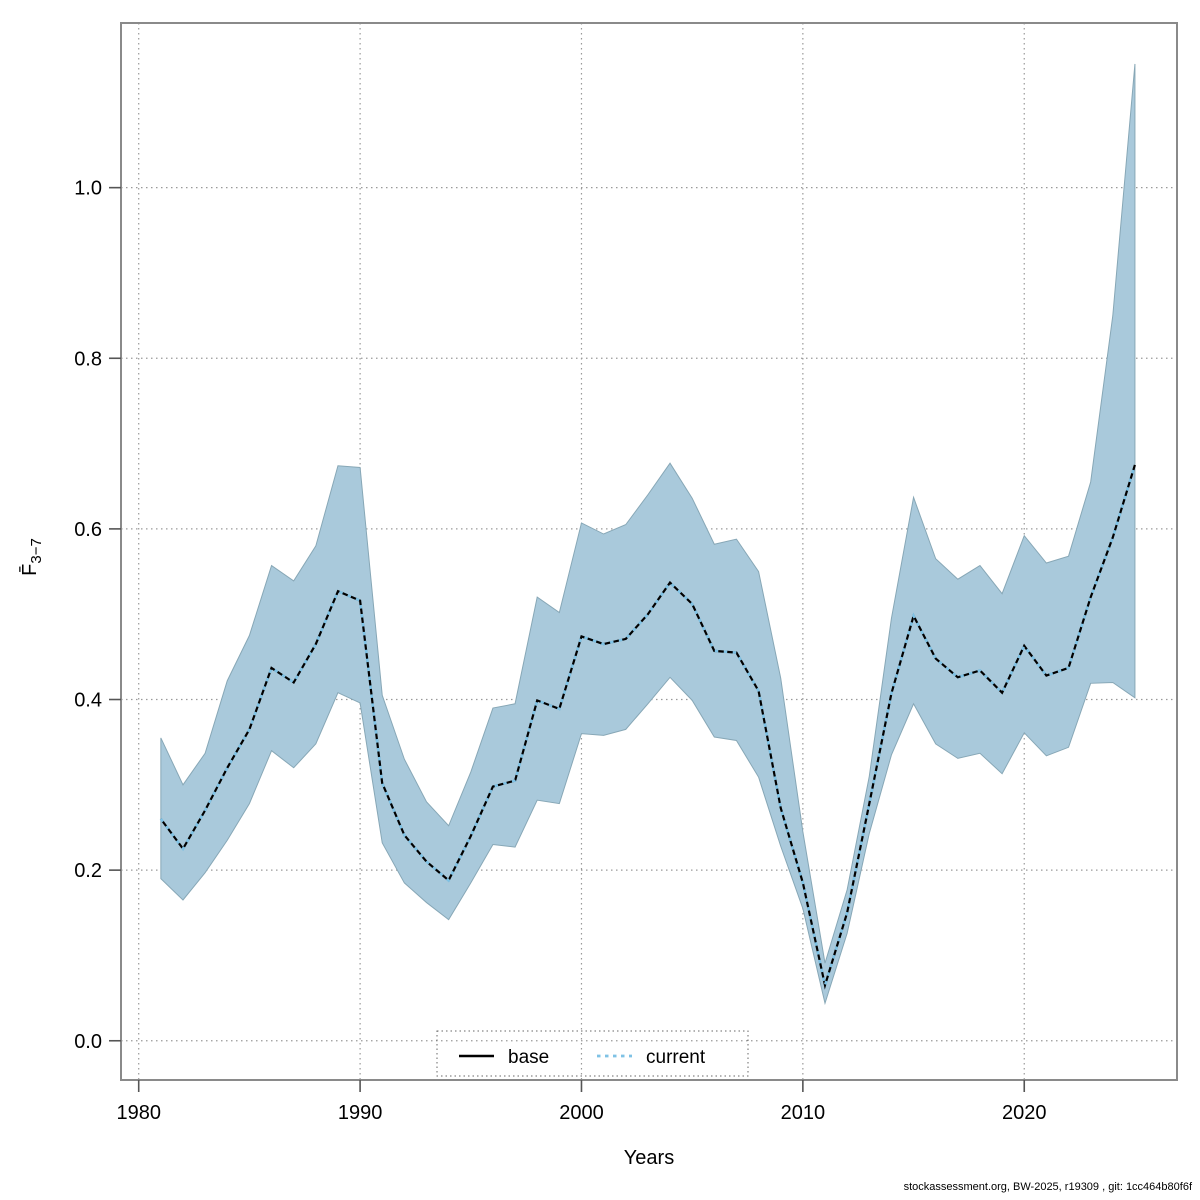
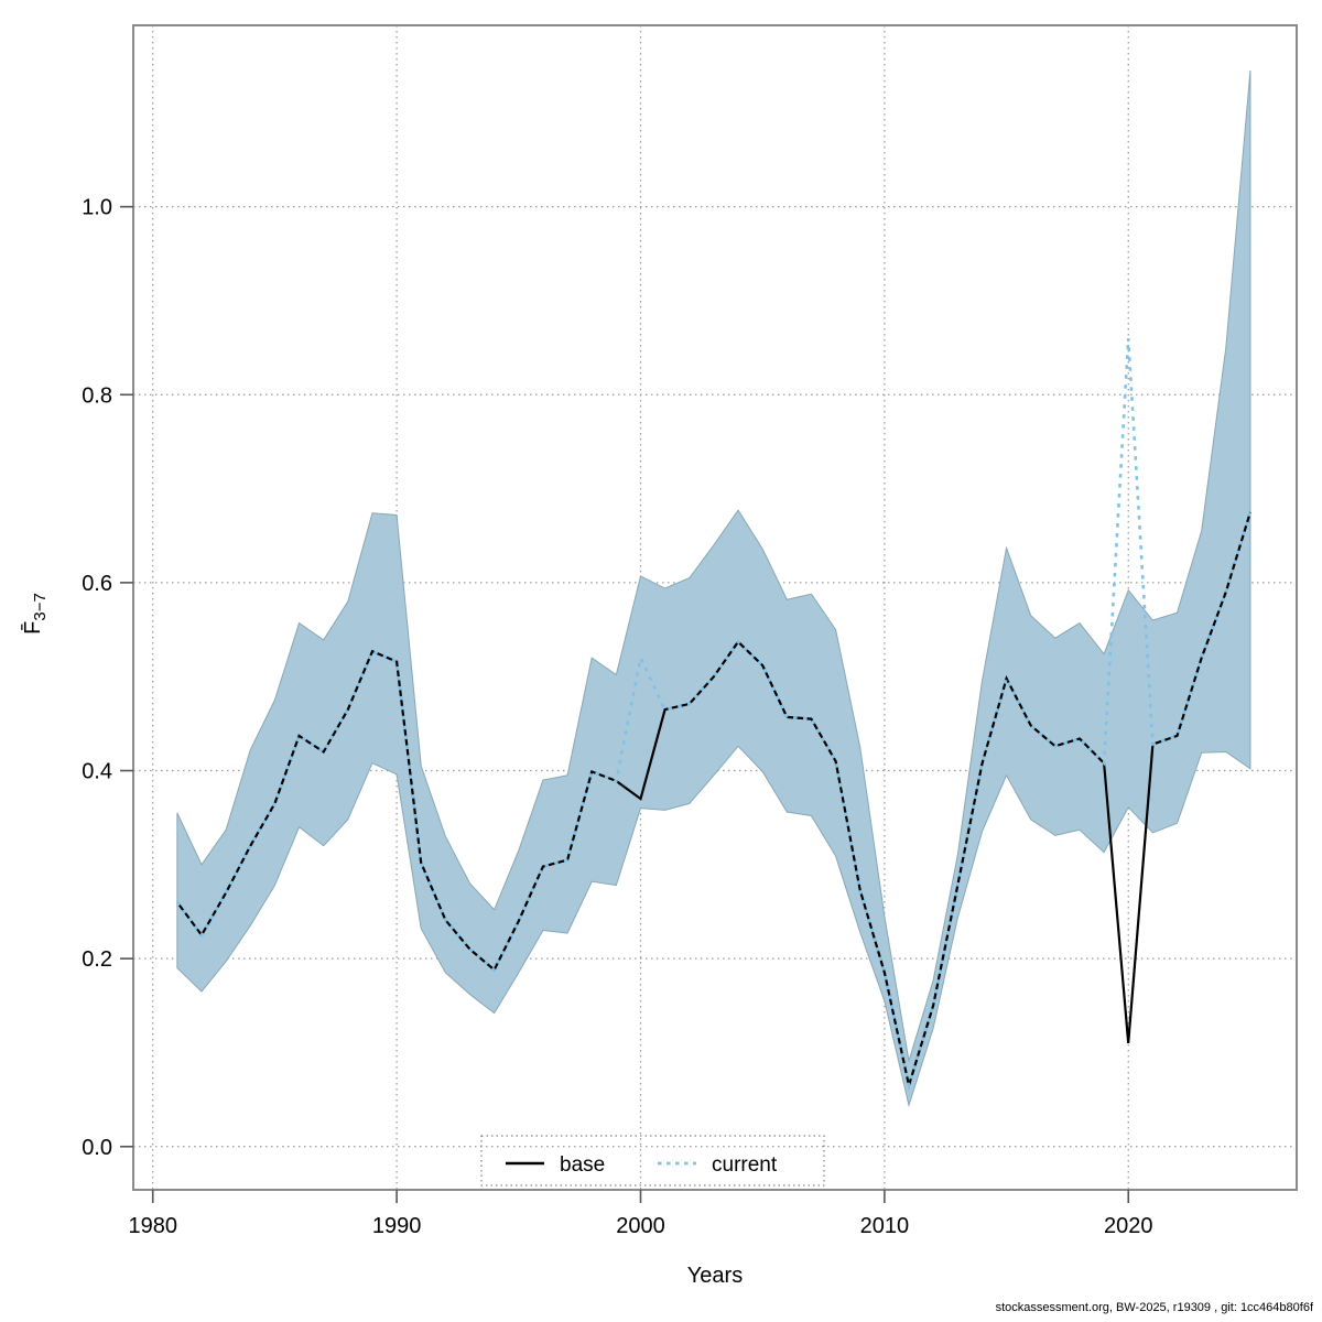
base/2000: 0.47 -> 0.37
current/2000: 0.47 -> 0.52
base/2020: 0.46 -> 0.11
current/2020: 0.46 -> 0.86
